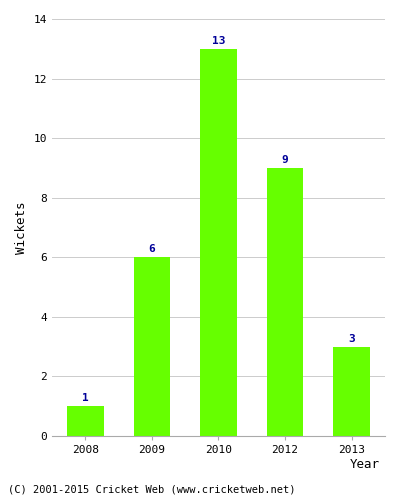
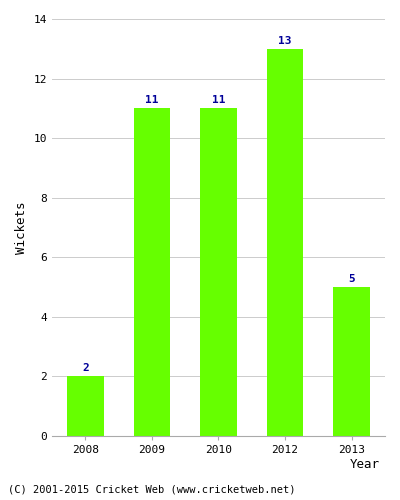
2008: 1 -> 2
2009: 6 -> 11
2010: 13 -> 11
2012: 9 -> 13
2013: 3 -> 5
